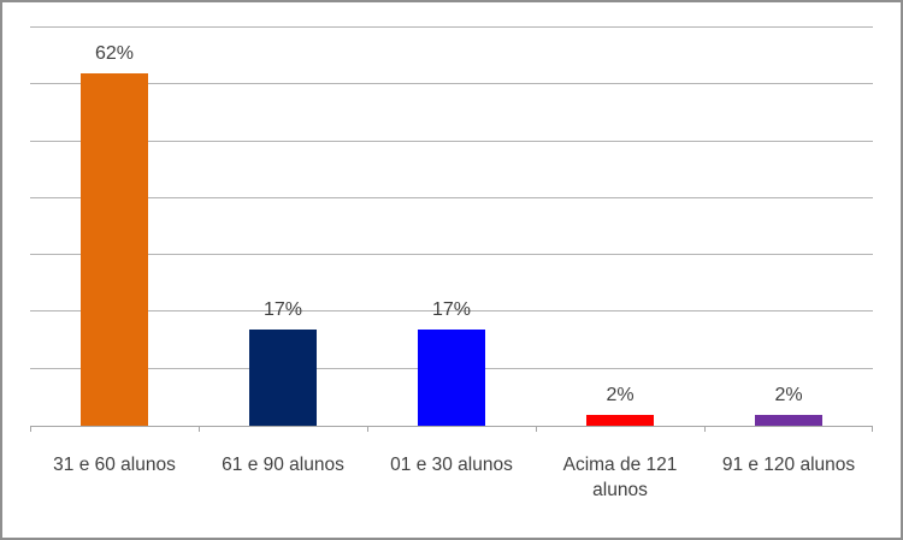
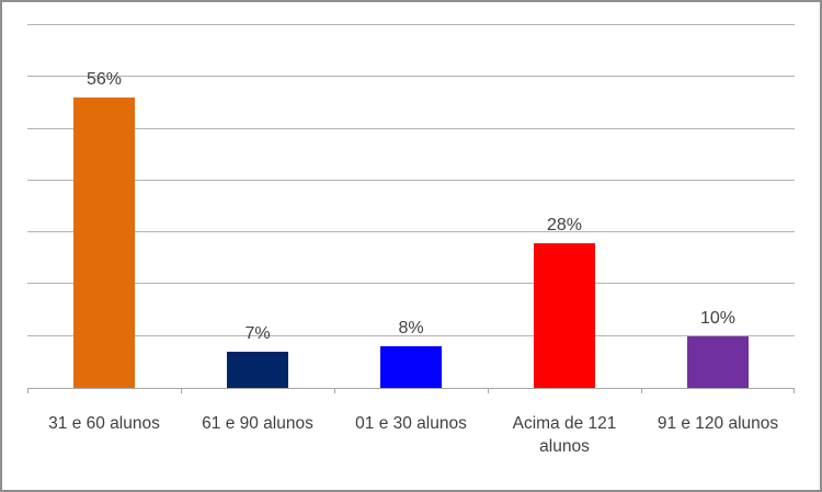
31 e 60 alunos: 62% -> 56%
61 e 90 alunos: 17% -> 7%
01 e 30 alunos: 17% -> 8%
Acima de 121 alunos: 2% -> 28%
91 e 120 alunos: 2% -> 10%
